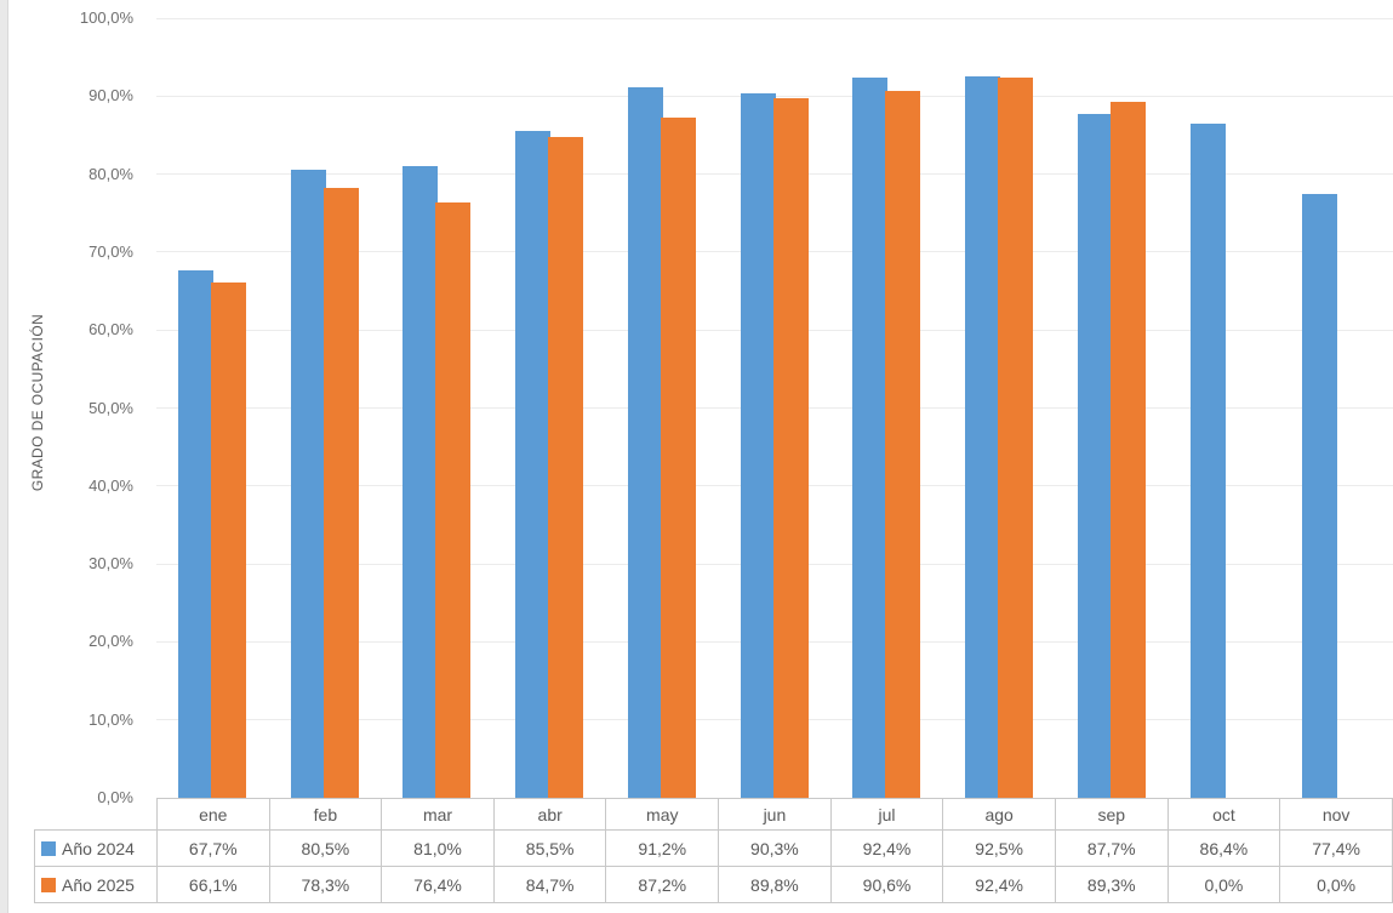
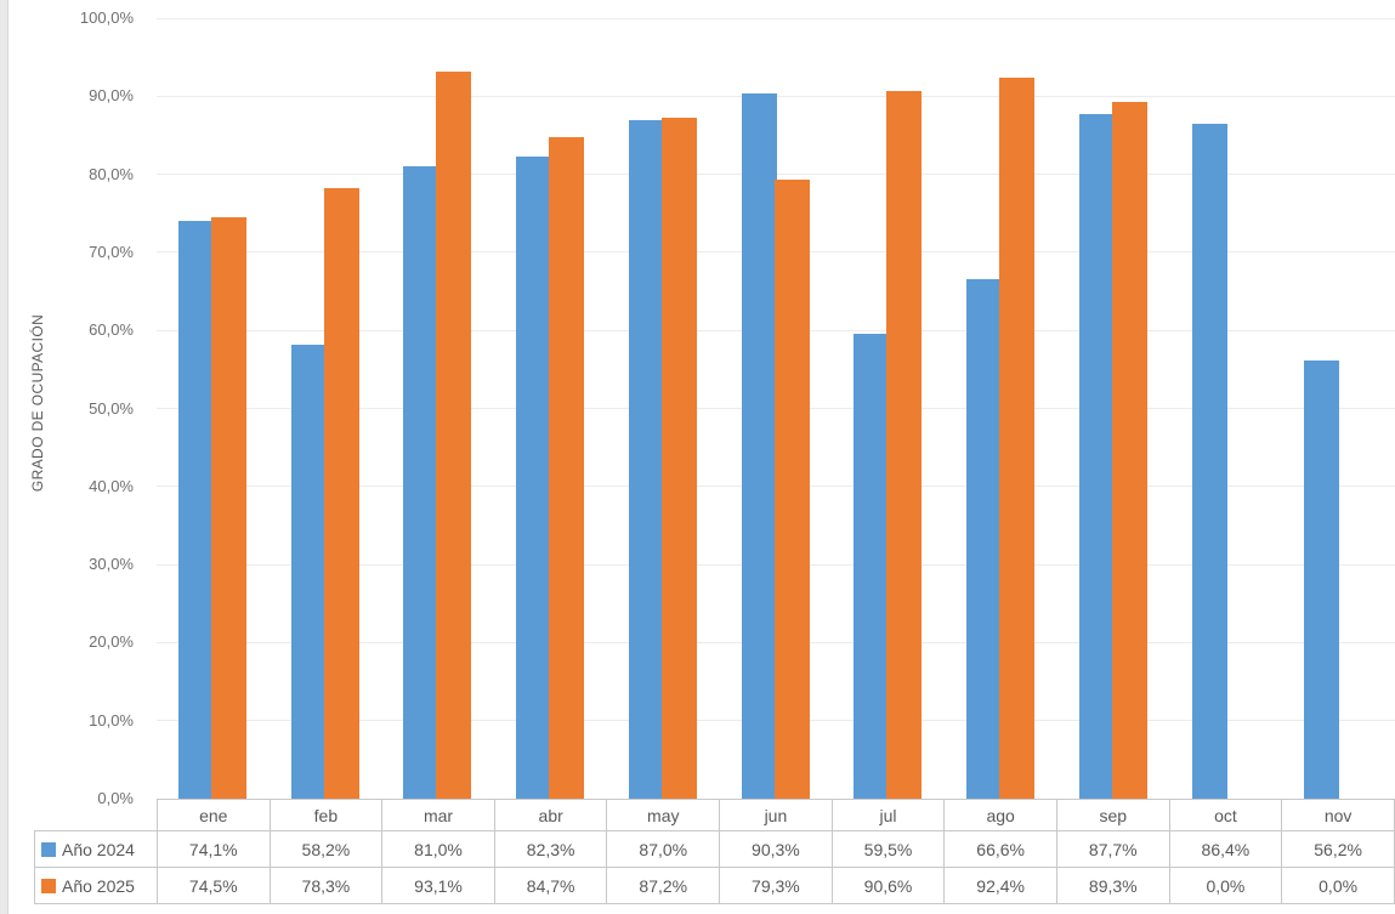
Año 2024/ene: 67,7% -> 74,1%
Año 2025/ene: 66,1% -> 74,5%
Año 2024/feb: 80,5% -> 58,2%
Año 2025/mar: 76,4% -> 93,1%
Año 2024/abr: 85,5% -> 82,3%
Año 2024/may: 91,2% -> 87,0%
Año 2025/jun: 89,8% -> 79,3%
Año 2024/jul: 92,4% -> 59,5%
Año 2024/ago: 92,5% -> 66,6%
Año 2024/nov: 77,4% -> 56,2%
